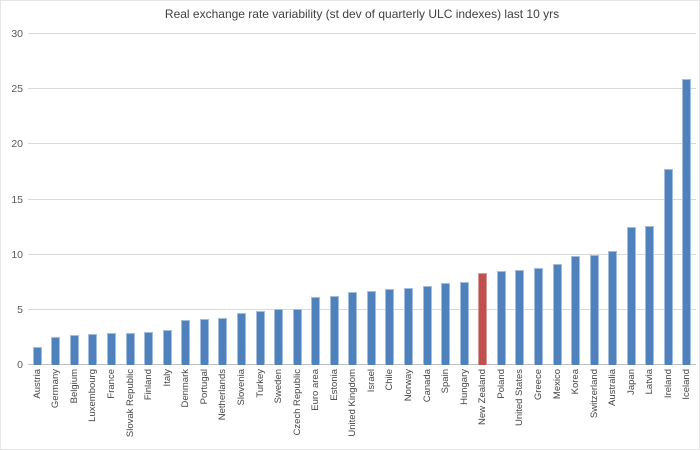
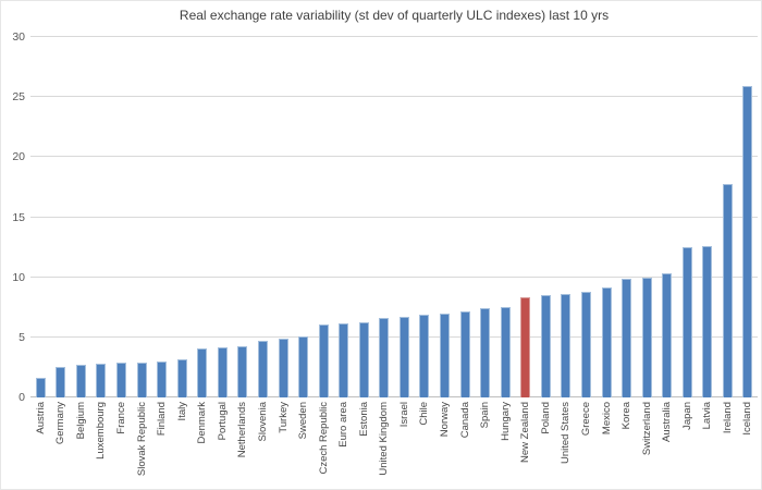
Czech Republic: 5.1 -> 6.1
